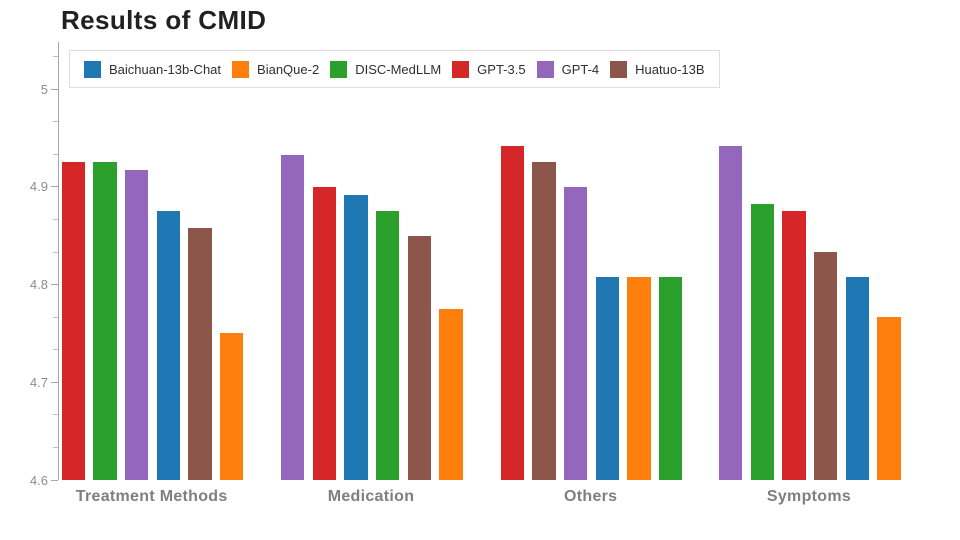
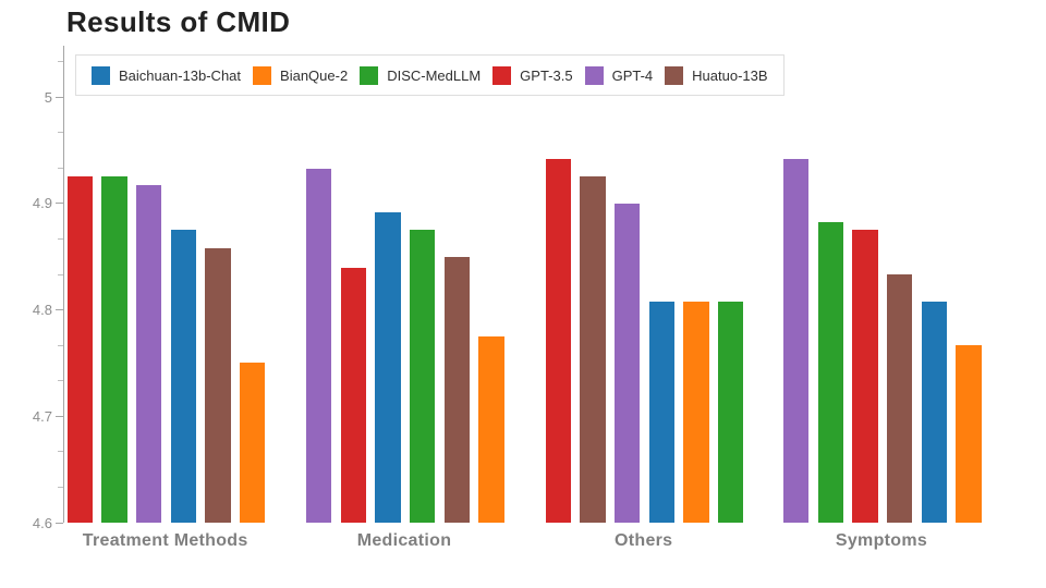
GPT-3.5/Medication: 4.90 -> 4.84
